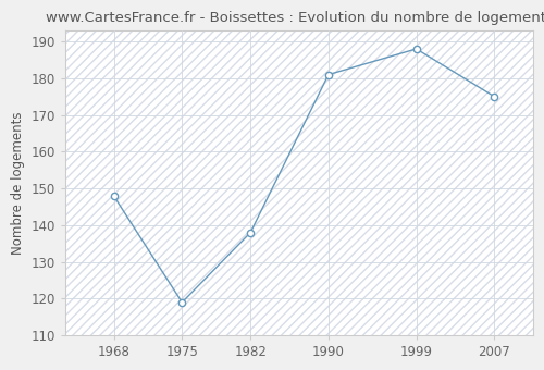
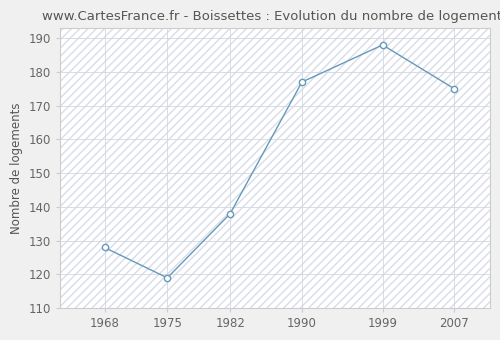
1968: 148 -> 128
1990: 181 -> 177
